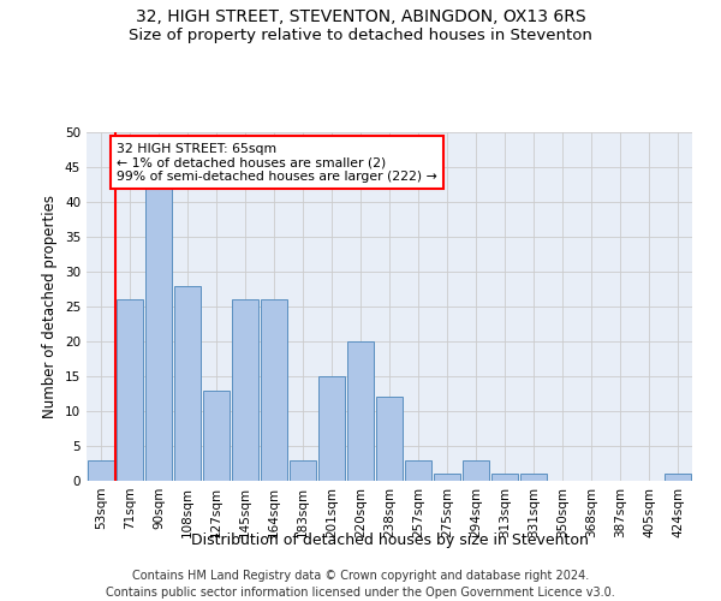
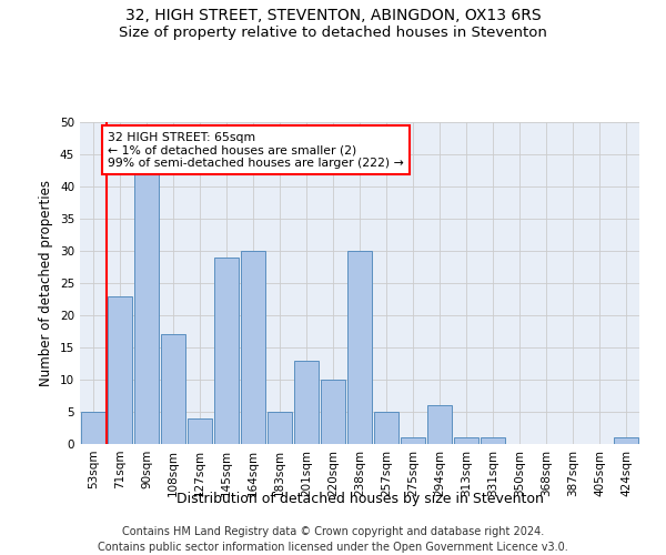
53sqm: 3 -> 5
71sqm: 26 -> 23
108sqm: 28 -> 17
127sqm: 13 -> 4
145sqm: 26 -> 29
164sqm: 26 -> 30
183sqm: 3 -> 5
201sqm: 15 -> 13
220sqm: 20 -> 10
238sqm: 12 -> 30
257sqm: 3 -> 5
294sqm: 3 -> 6
